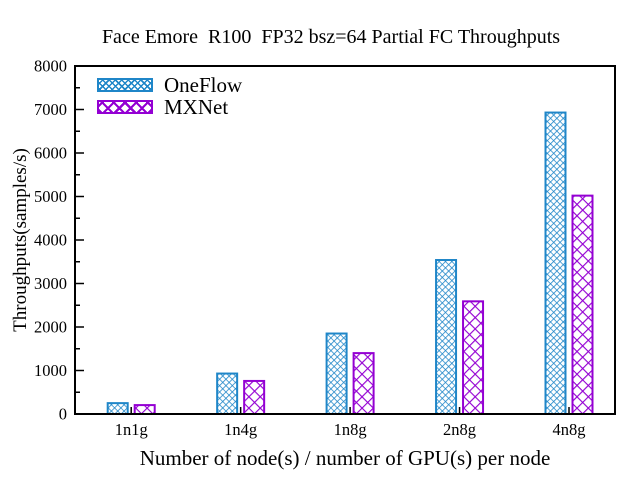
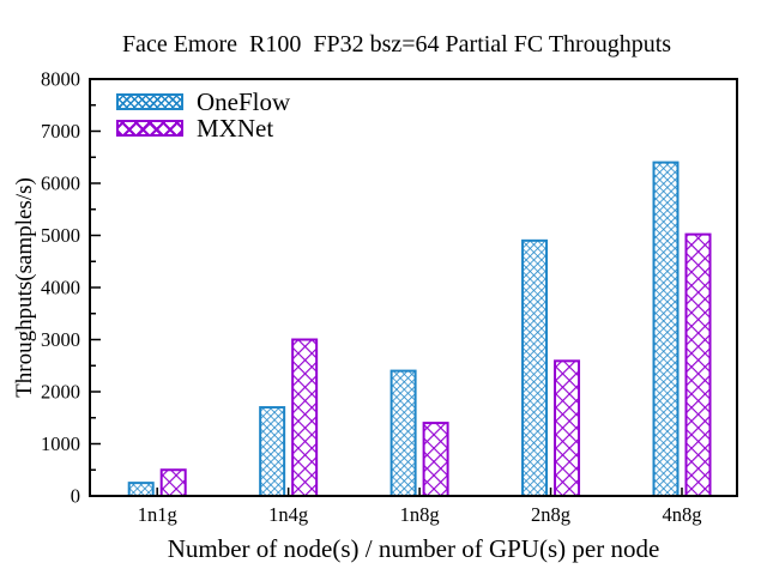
MXNet/1n1g: 200 -> 500
OneFlow/1n4g: 900 -> 1700
MXNet/1n4g: 800 -> 3000
OneFlow/1n8g: 1800 -> 2400
OneFlow/2n8g: 3500 -> 4900
OneFlow/4n8g: 6900 -> 6400
